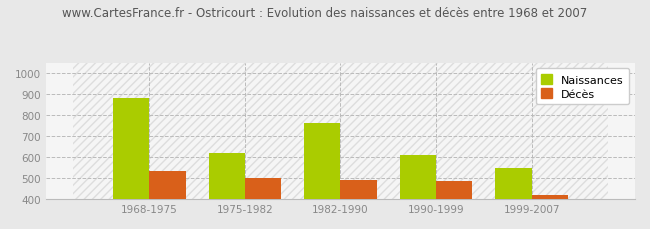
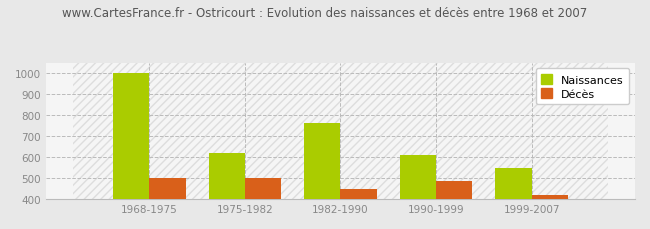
Naissances/1968-1975: 880 -> 1000
Décès/1968-1975: 535 -> 502
Décès/1982-1990: 490 -> 450
